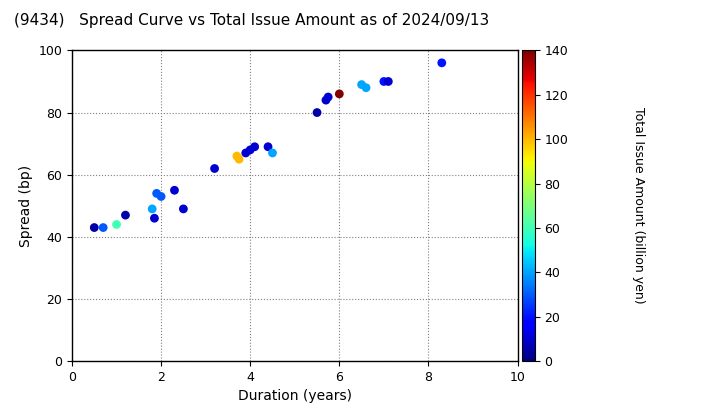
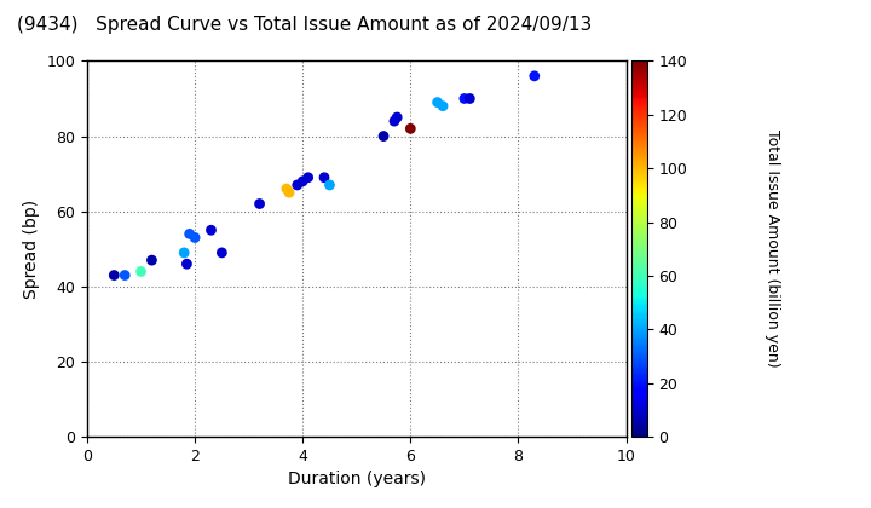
6: 86 -> 82
